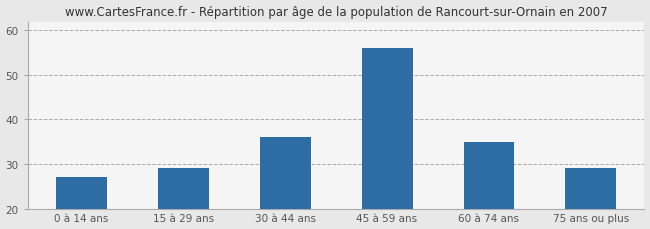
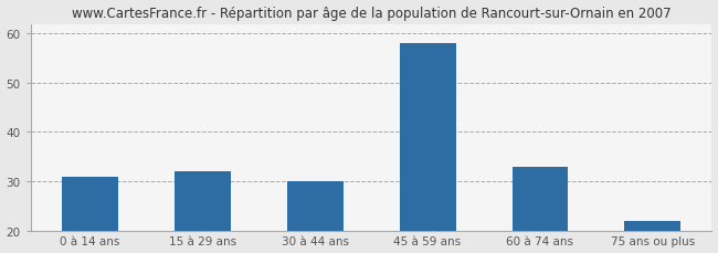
0 à 14 ans: 27 -> 31
15 à 29 ans: 29 -> 32
30 à 44 ans: 36 -> 30
45 à 59 ans: 56 -> 58
60 à 74 ans: 35 -> 33
75 ans ou plus: 29 -> 22
